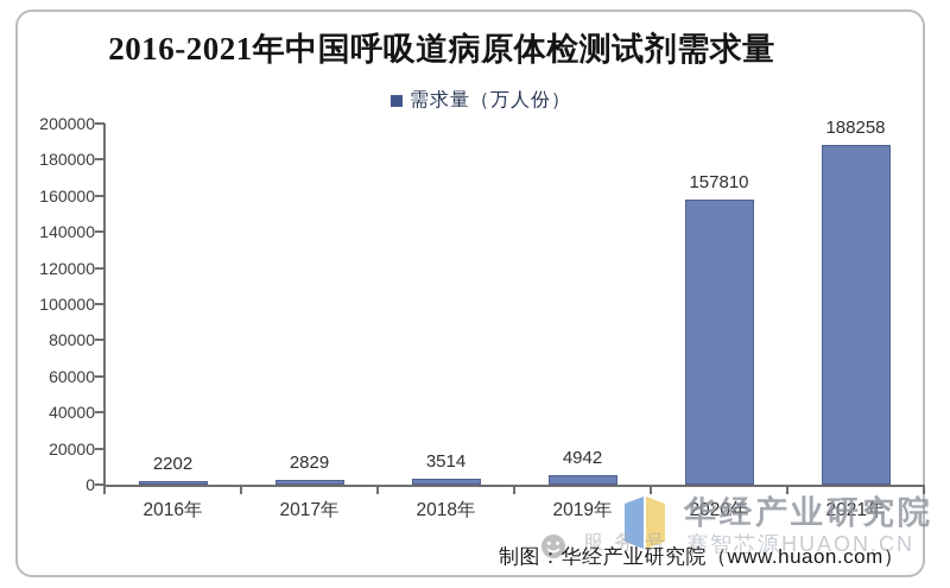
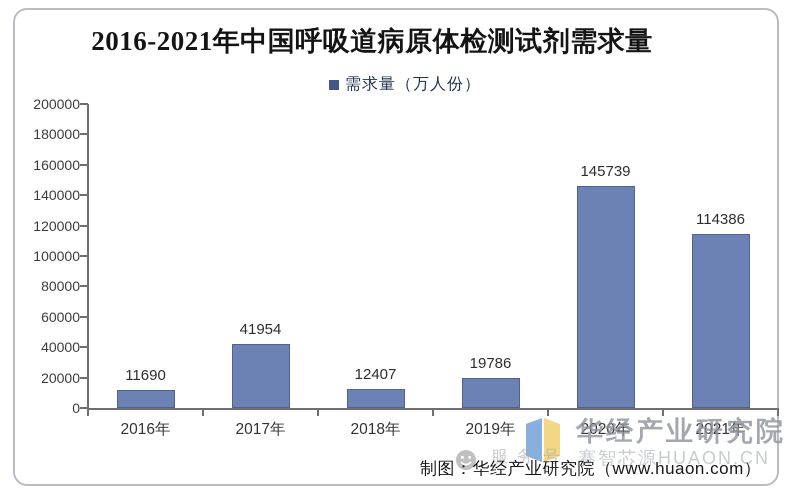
2016年: 2202 -> 11690
2017年: 2829 -> 41954
2018年: 3514 -> 12407
2019年: 4942 -> 19786
2020年: 157810 -> 145739
2021年: 188258 -> 114386
